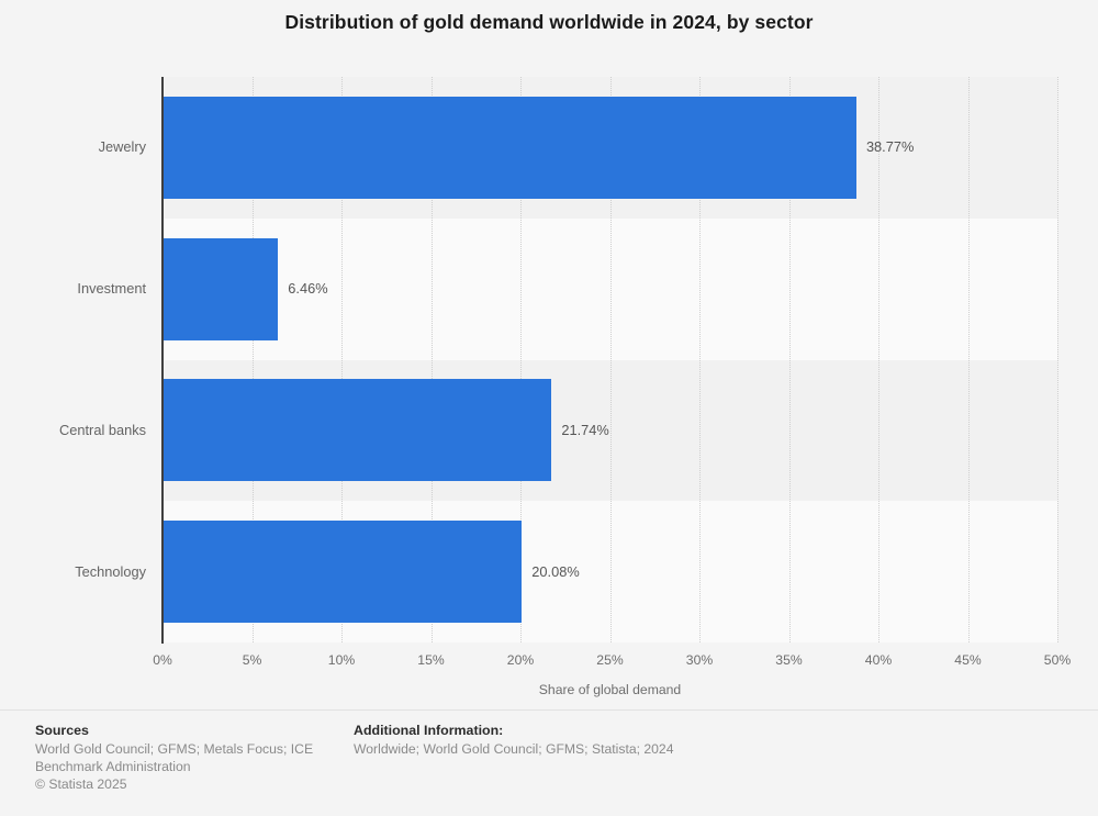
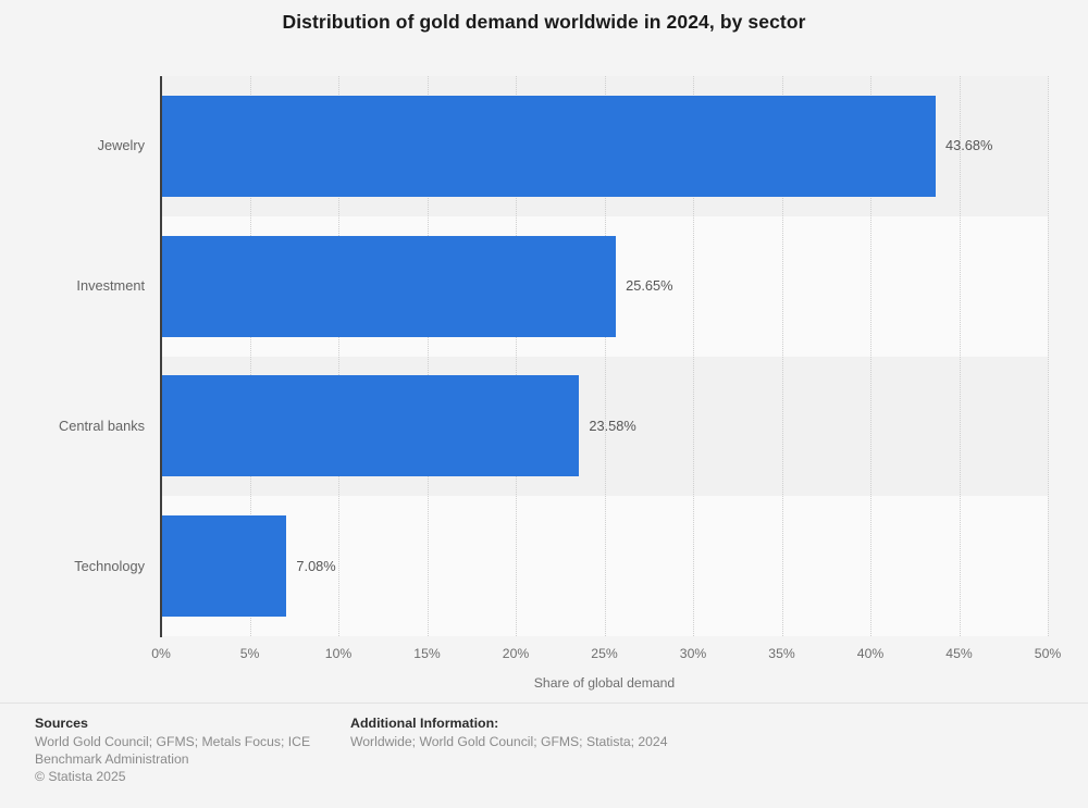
Jewelry: 38.77% -> 43.68%
Investment: 6.46% -> 25.65%
Central banks: 21.74% -> 23.58%
Technology: 20.08% -> 7.08%
